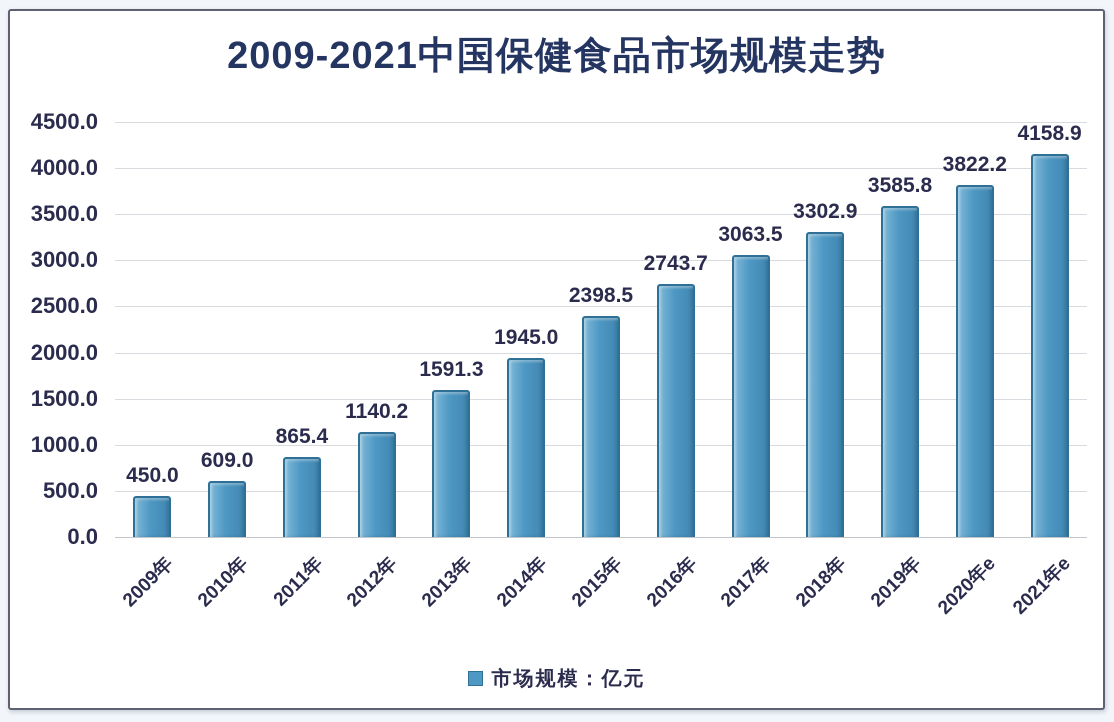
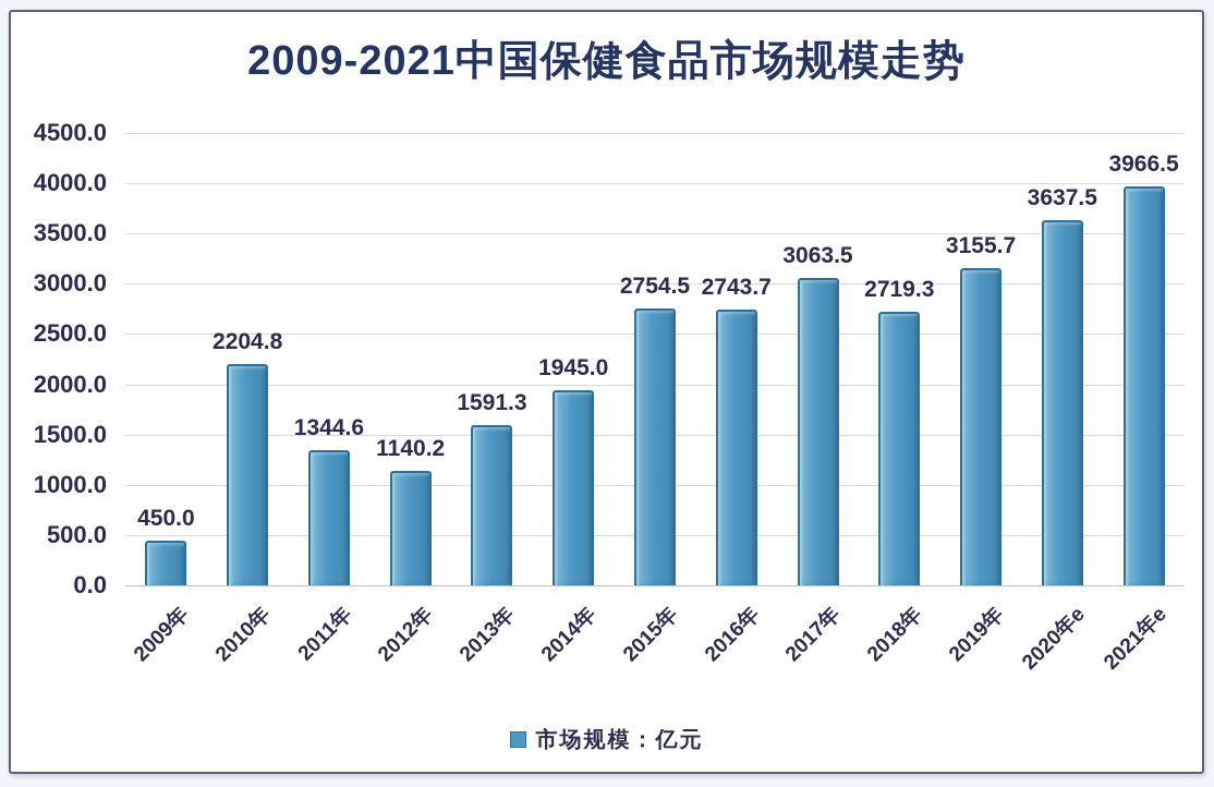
2010年: 609.0 -> 2204.8
2011年: 865.4 -> 1344.6
2015年: 2398.5 -> 2754.5
2018年: 3302.9 -> 2719.3
2019年: 3585.8 -> 3155.7
2020年e: 3822.2 -> 3637.5
2021年e: 4158.9 -> 3966.5
